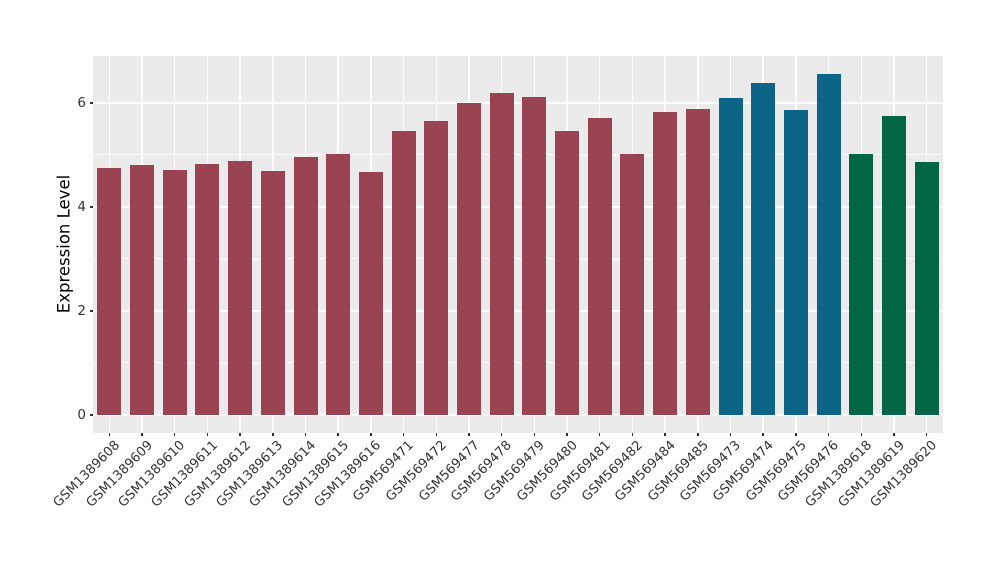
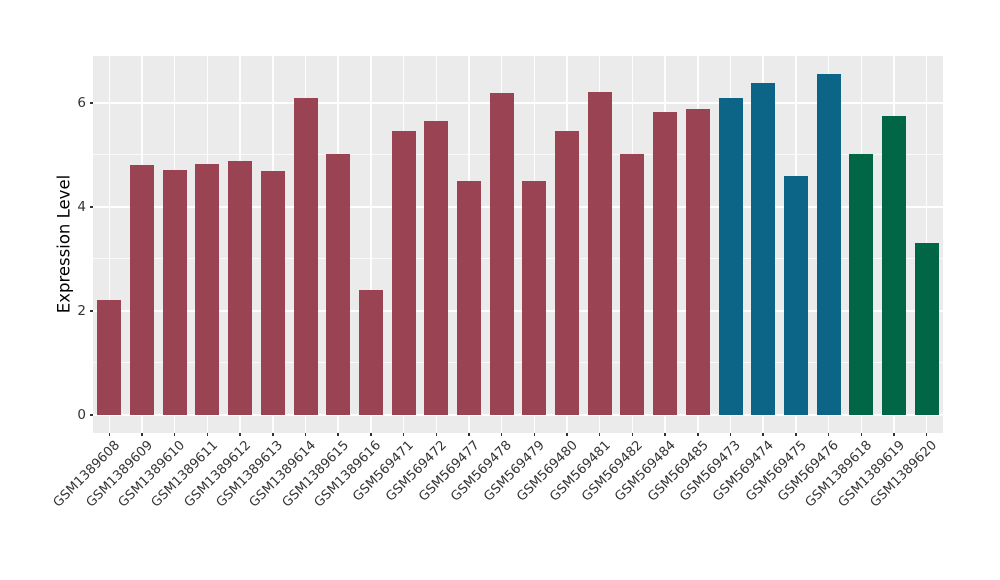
GSM1389608: 4.8 -> 2.2
GSM1389614: 5.0 -> 6.1
GSM1389616: 4.7 -> 2.4
GSM569477: 6.0 -> 4.5
GSM569479: 6.1 -> 4.5
GSM569481: 5.7 -> 6.2
GSM569475: 5.9 -> 4.6
GSM1389620: 4.9 -> 3.3
